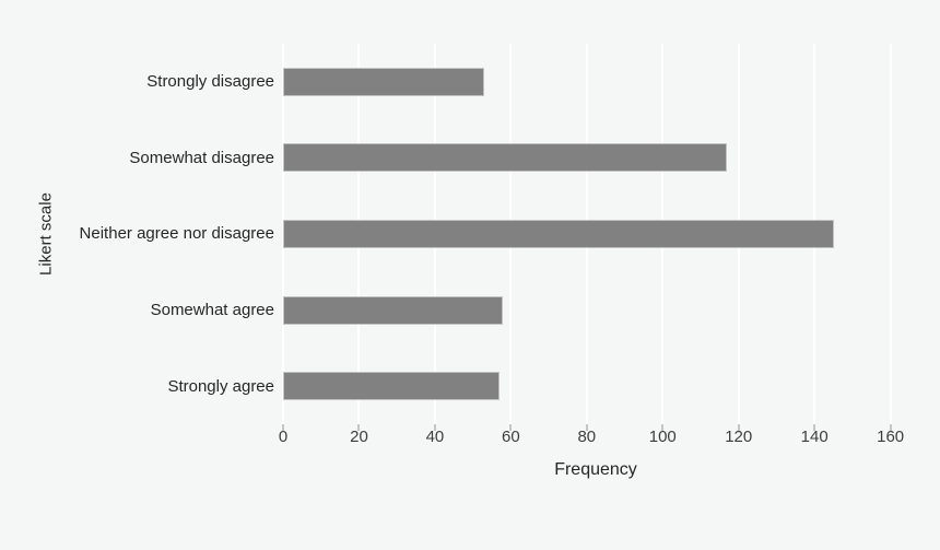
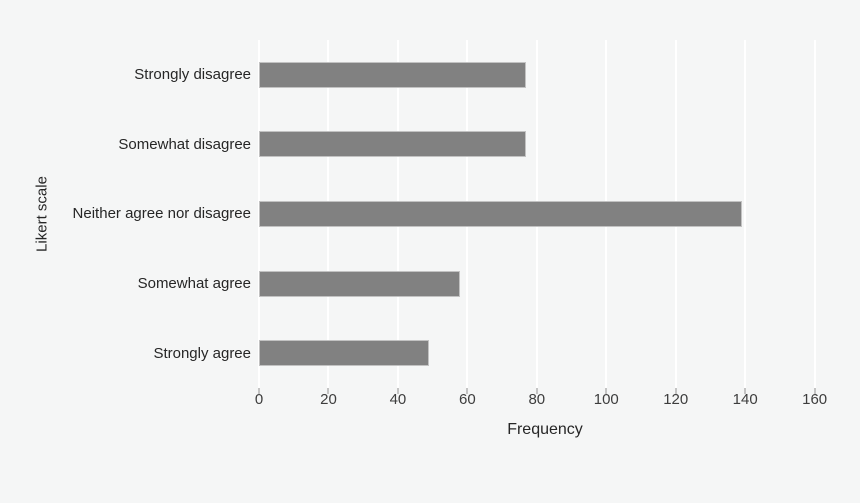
Strongly disagree: 53 -> 77
Somewhat disagree: 117 -> 77
Neither agree nor disagree: 145 -> 139
Strongly agree: 57 -> 49
